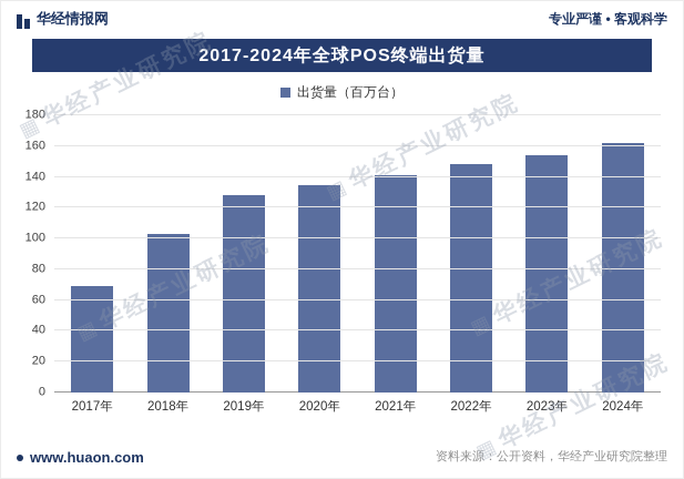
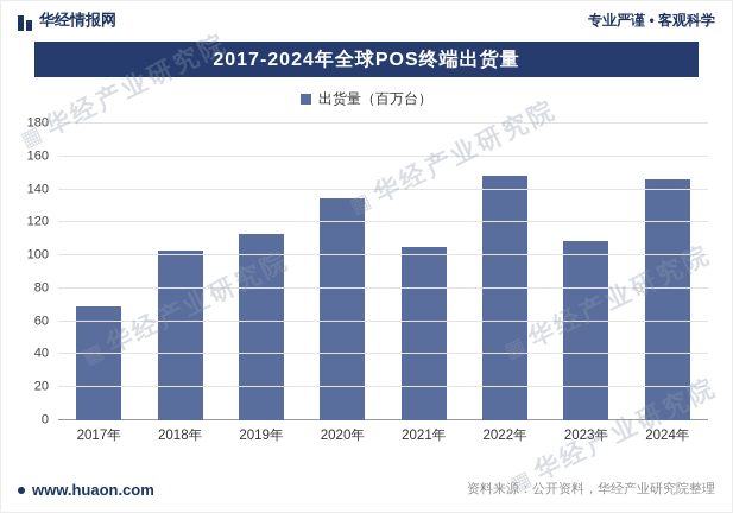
2019年: 128 -> 113
2021年: 141 -> 105
2023年: 154 -> 109
2024年: 162 -> 146
